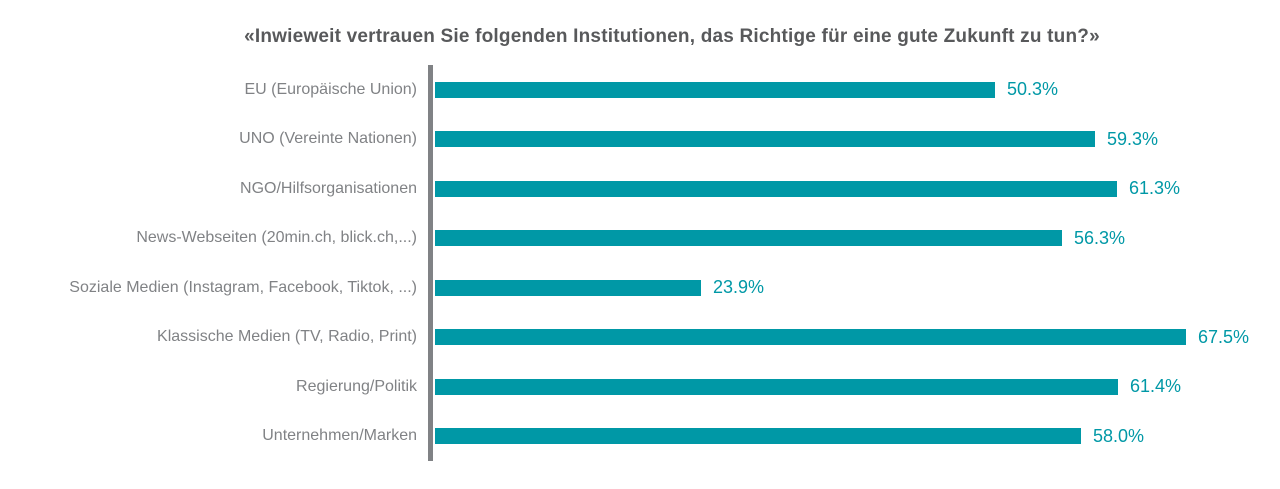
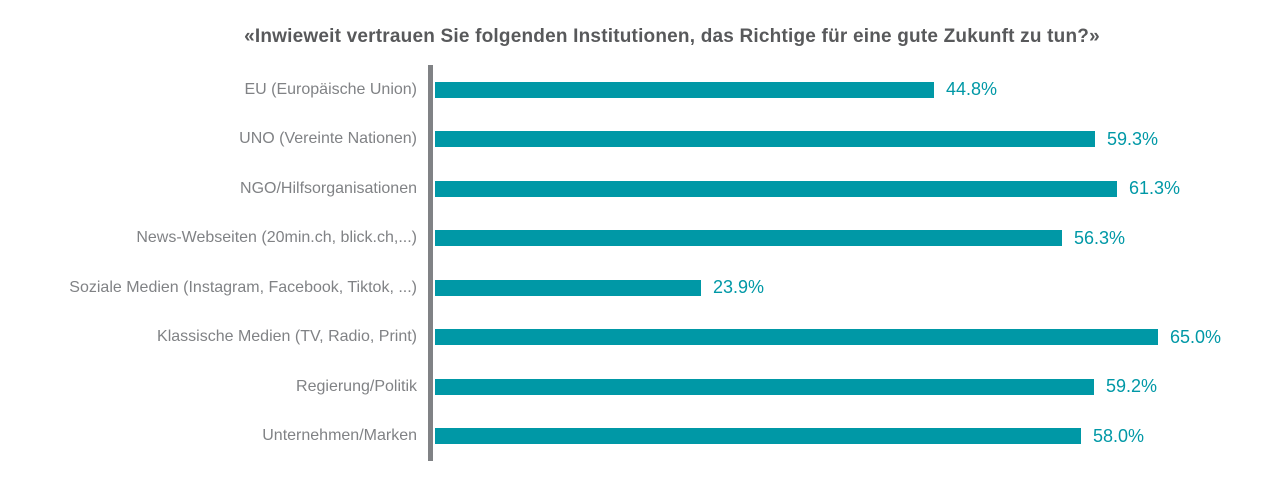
EU (Europäische Union): 50.3% -> 44.8%
Klassische Medien (TV, Radio, Print): 67.5% -> 65.0%
Regierung/Politik: 61.4% -> 59.2%
